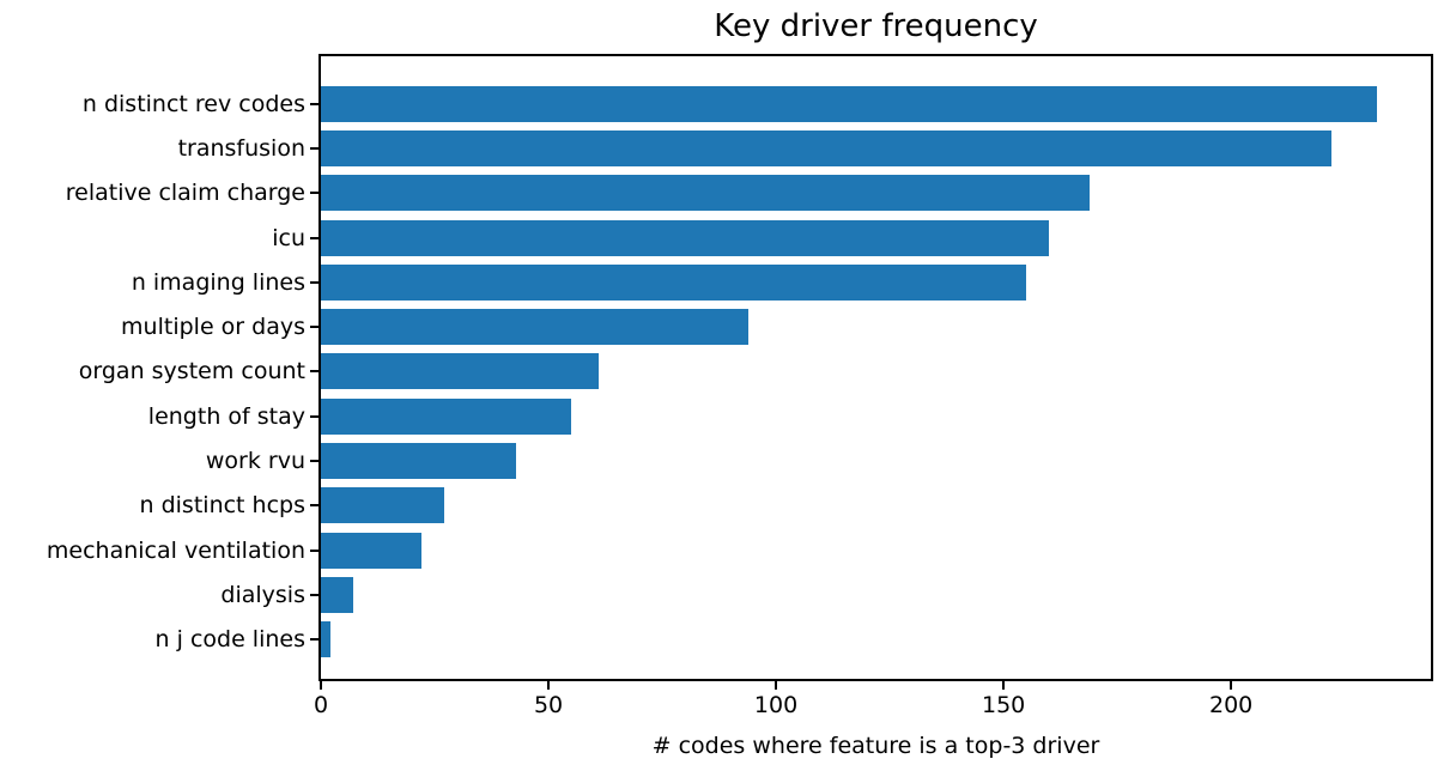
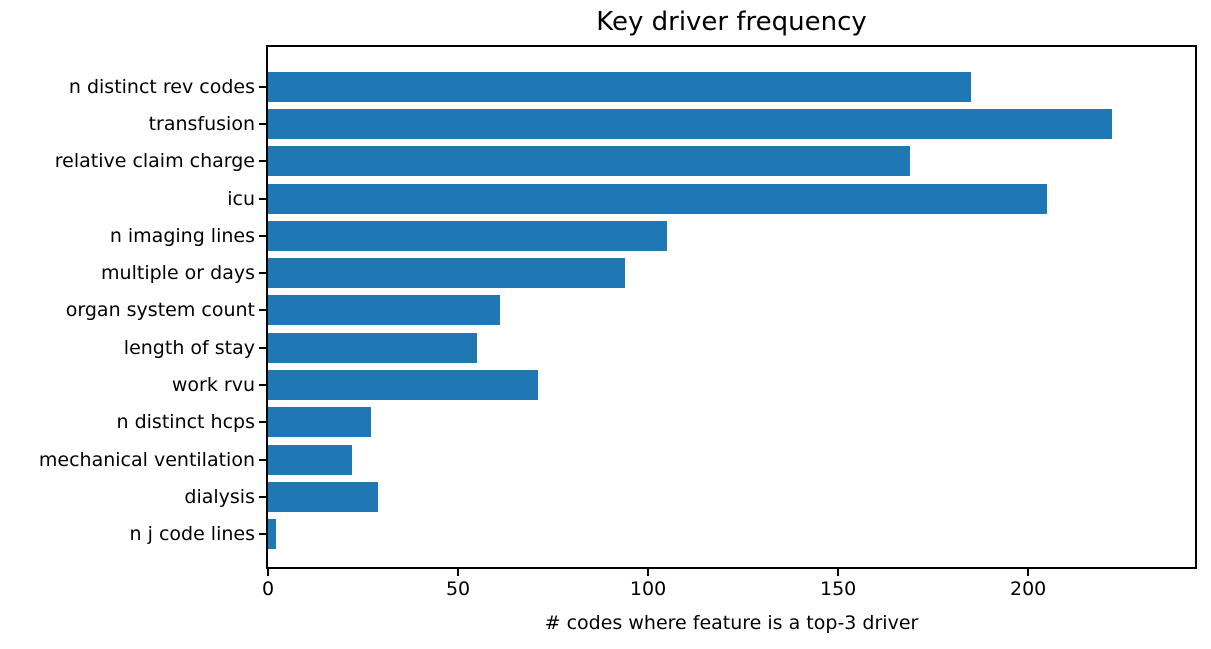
n distinct rev codes: 232 -> 185
icu: 160 -> 205
n imaging lines: 155 -> 105
work rvu: 43 -> 71
dialysis: 7 -> 29
